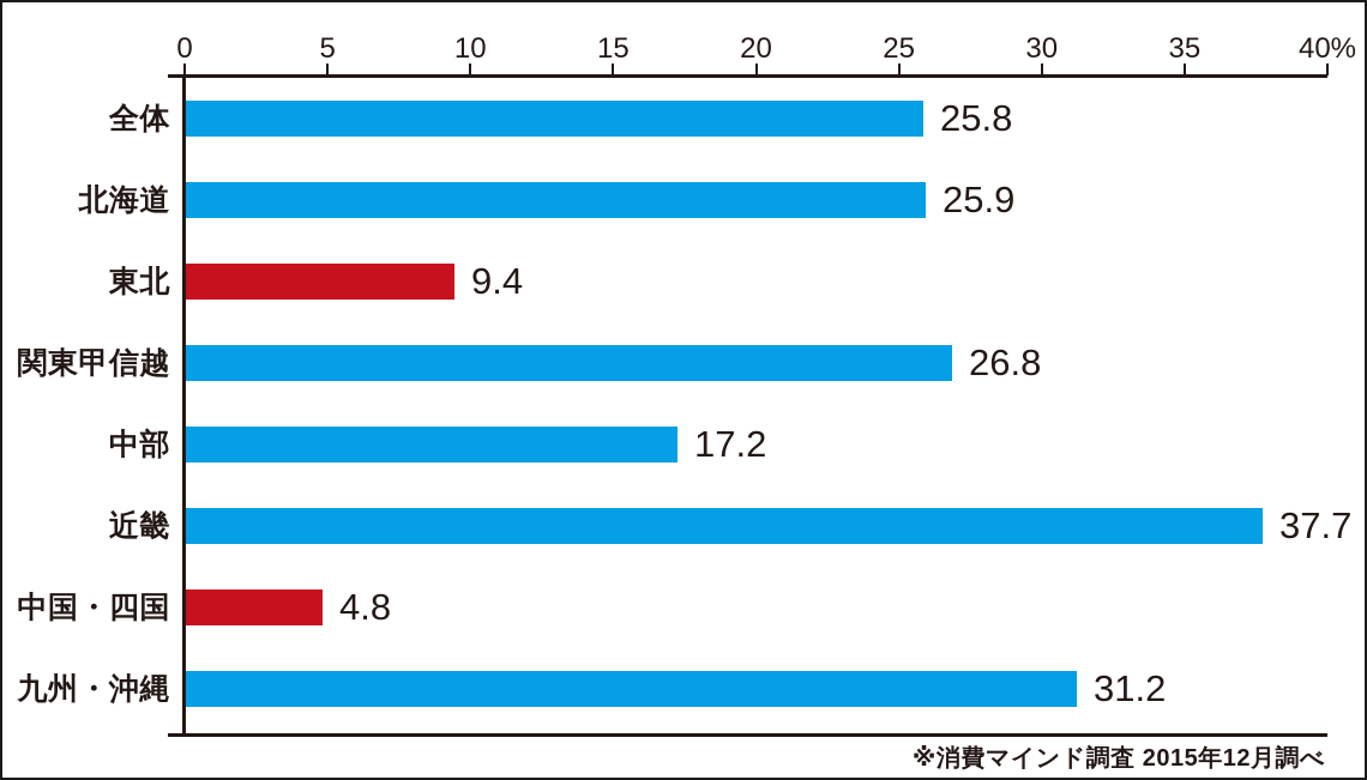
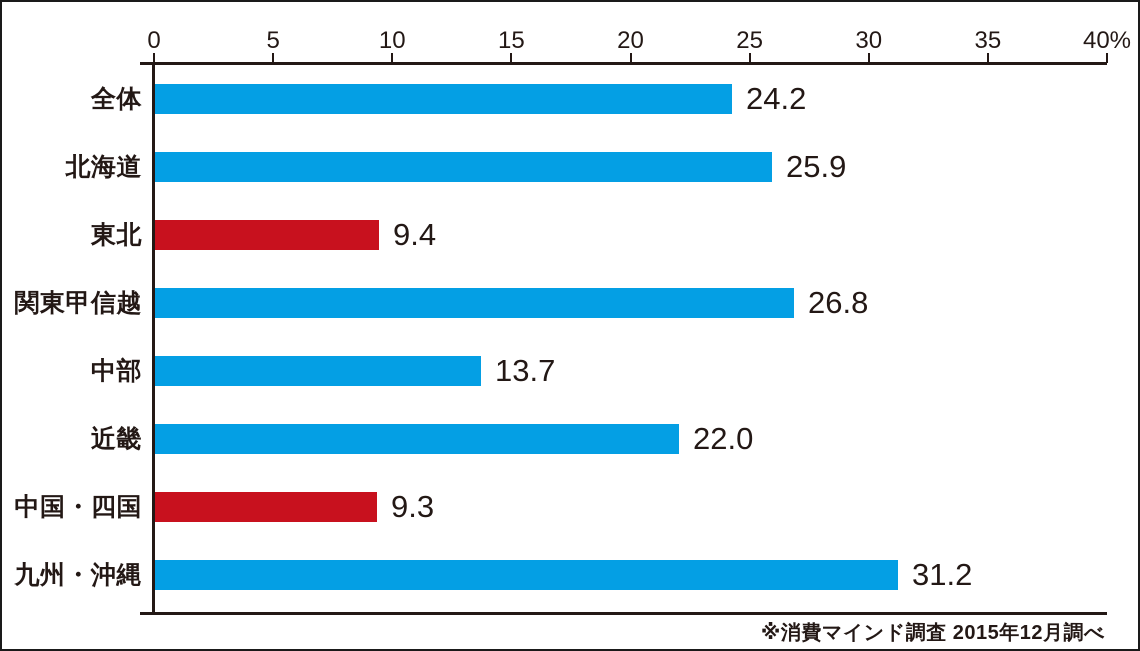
全体: 25.8 -> 24.2
中部: 17.2 -> 13.7
近畿: 37.7 -> 22.0
中国・四国: 4.8 -> 9.3
